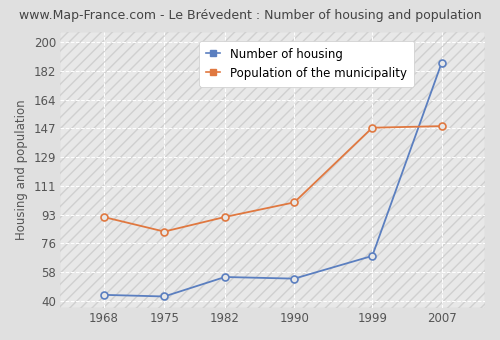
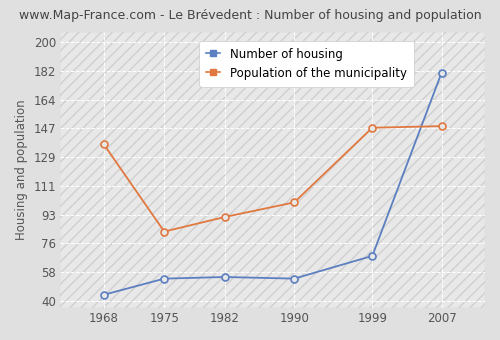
Population of the municipality/1968: 92 -> 137
Number of housing/1975: 43 -> 54
Number of housing/2007: 187 -> 181
